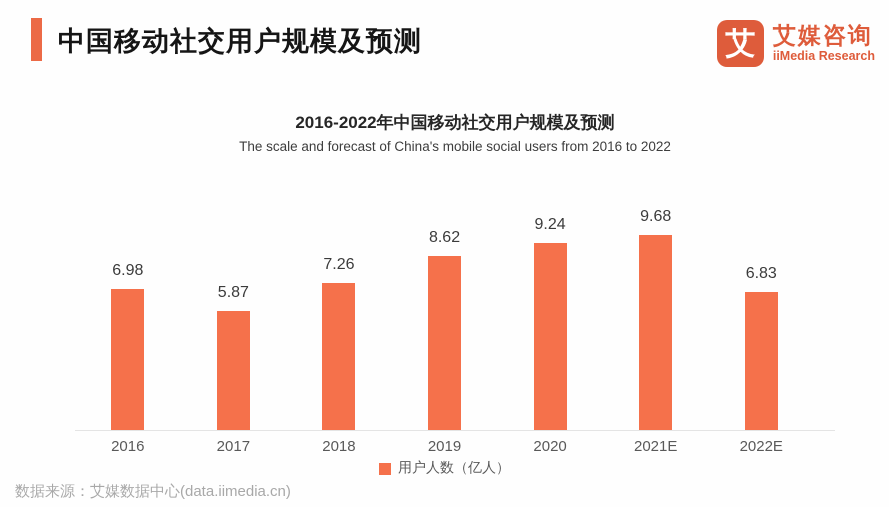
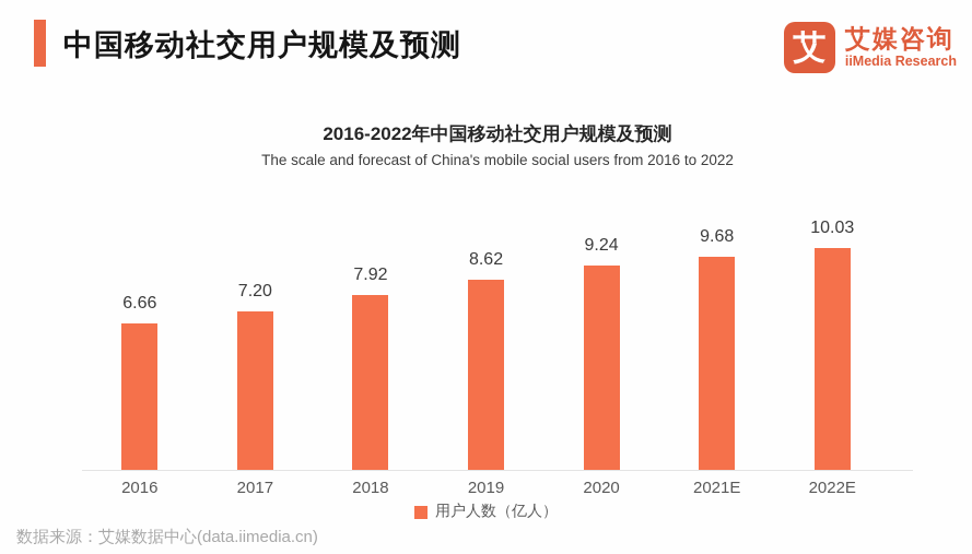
2016: 6.98 -> 6.66
2017: 5.87 -> 7.20
2018: 7.26 -> 7.92
2022E: 6.83 -> 10.03
